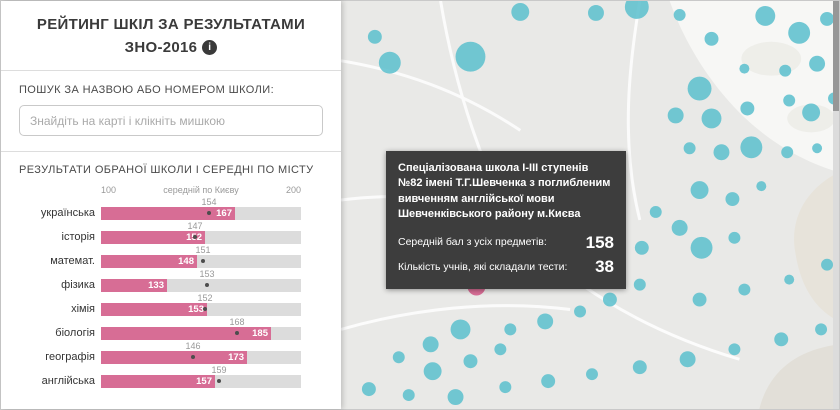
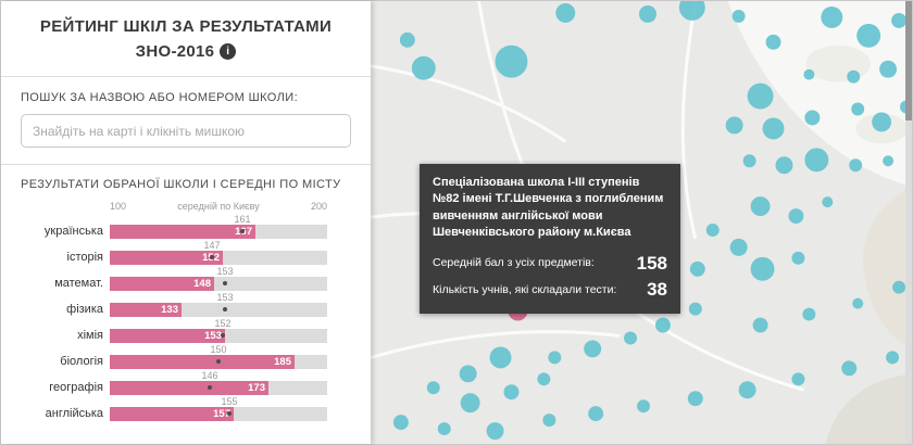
середній по Києву/українська: 154 -> 161
середній по Києву/математ.: 151 -> 153
середній по Києву/біологія: 168 -> 150
середній по Києву/англійська: 159 -> 155
